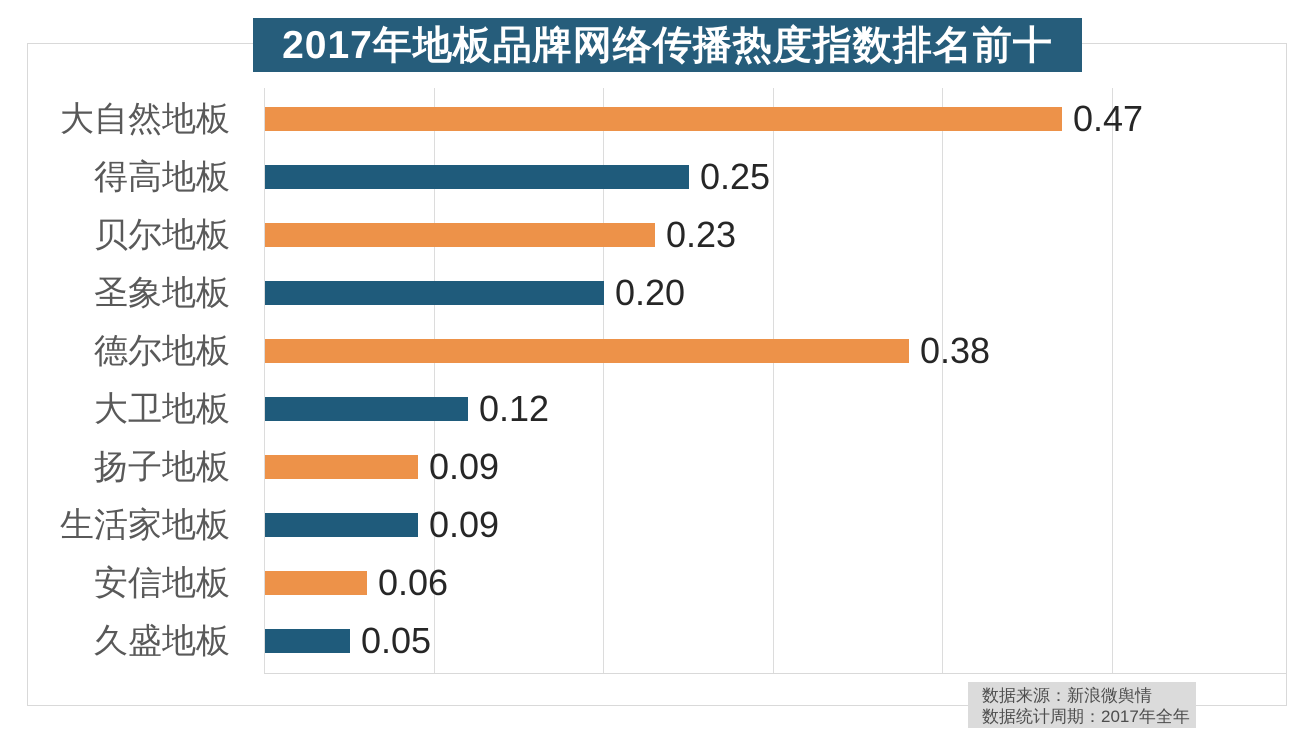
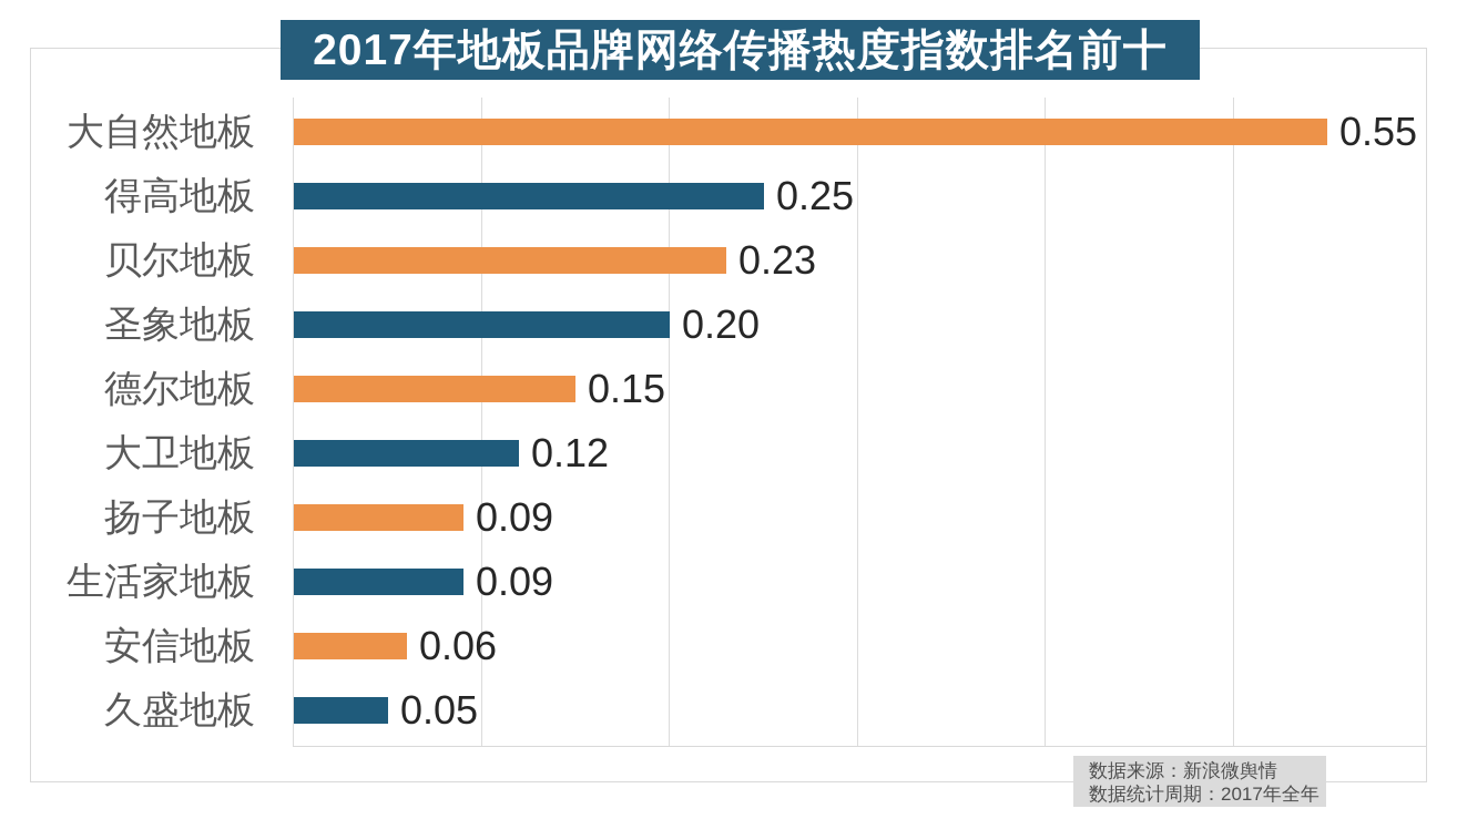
大自然地板: 0.47 -> 0.55
德尔地板: 0.38 -> 0.15
